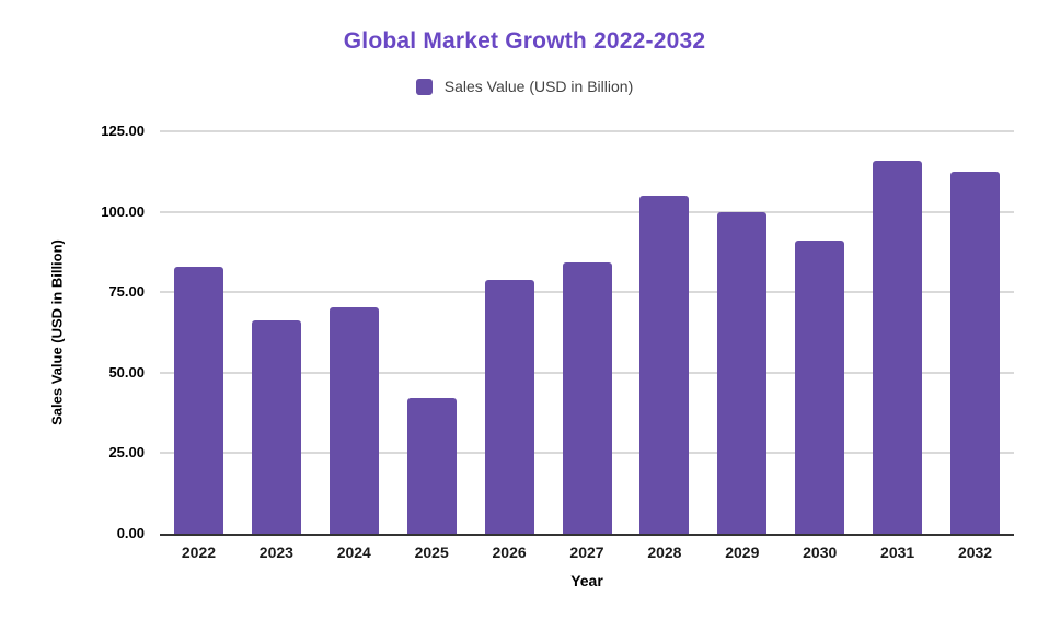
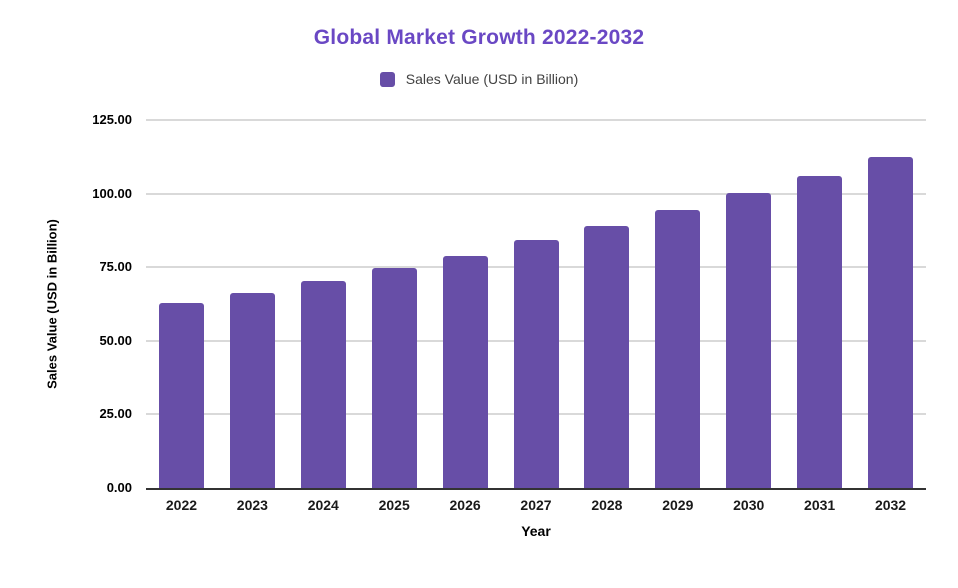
2022: 83 -> 63
2025: 42 -> 75
2028: 105 -> 89
2029: 100 -> 94
2030: 91 -> 100
2031: 116 -> 106
